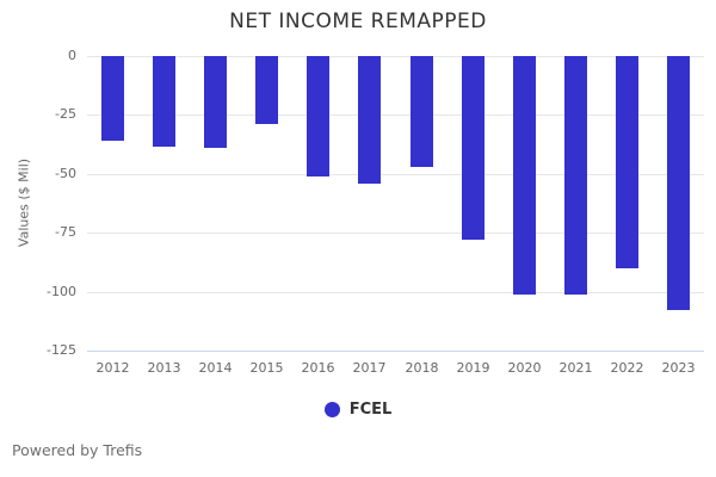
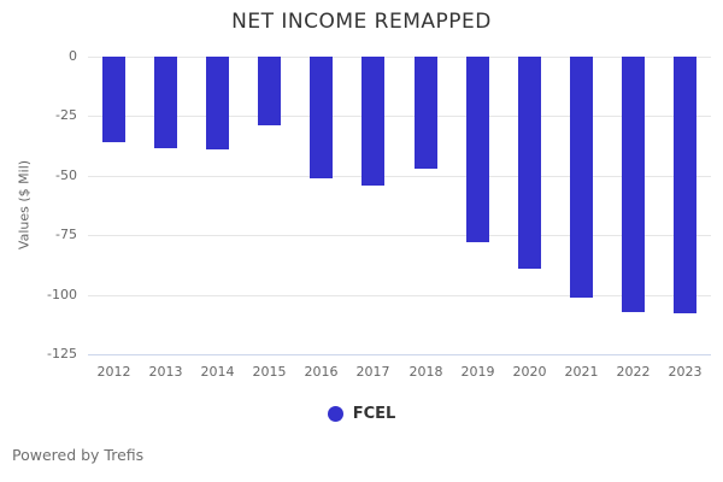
2020: -101 -> -89
2022: -90 -> -108
